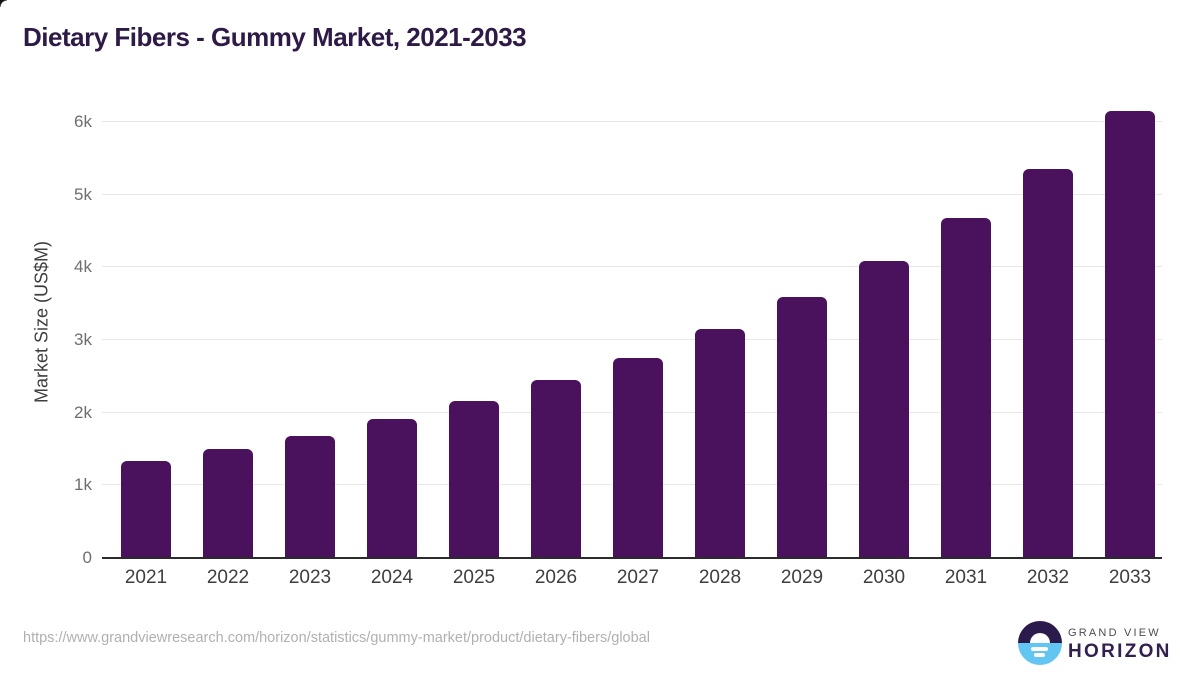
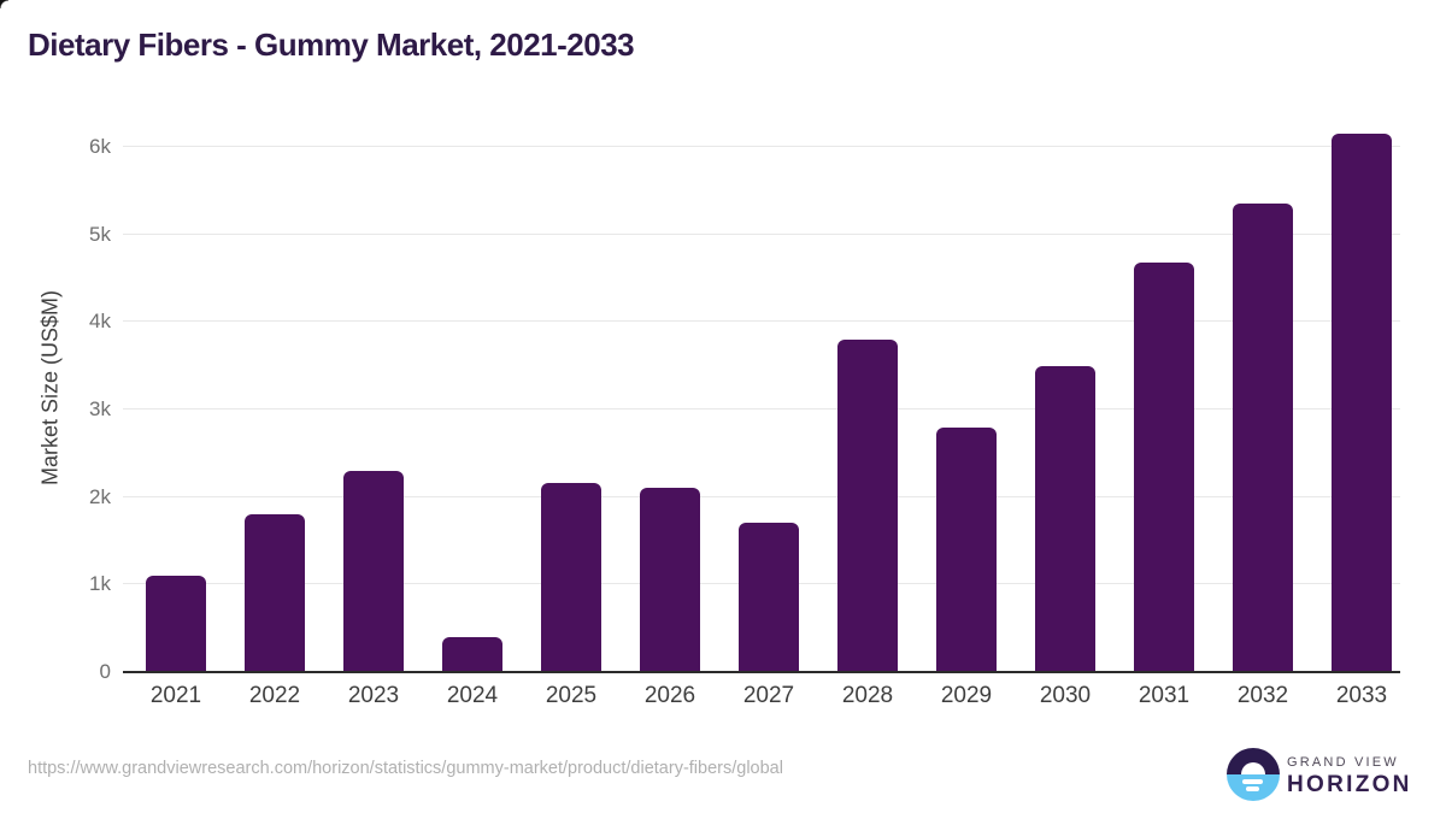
2021: 1.3k -> 1.1k
2022: 1.5k -> 1.8k
2023: 1.7k -> 2.3k
2024: 1.9k -> 0.4k
2026: 2.4k -> 2.1k
2027: 2.8k -> 1.7k
2028: 3.2k -> 3.8k
2029: 3.6k -> 2.8k
2030: 4.1k -> 3.5k
